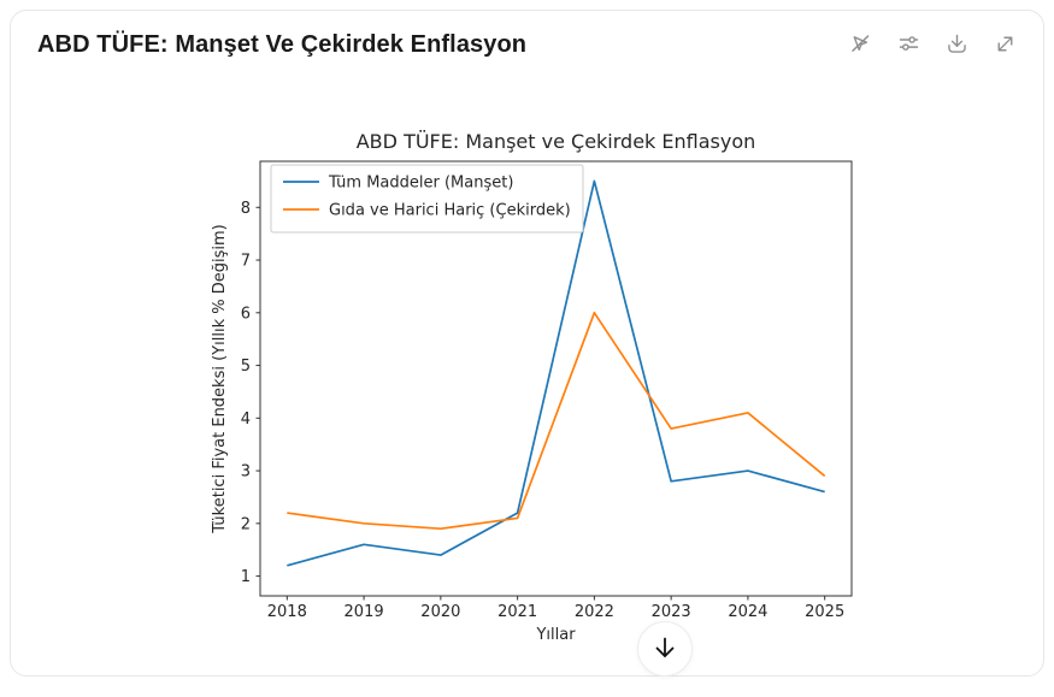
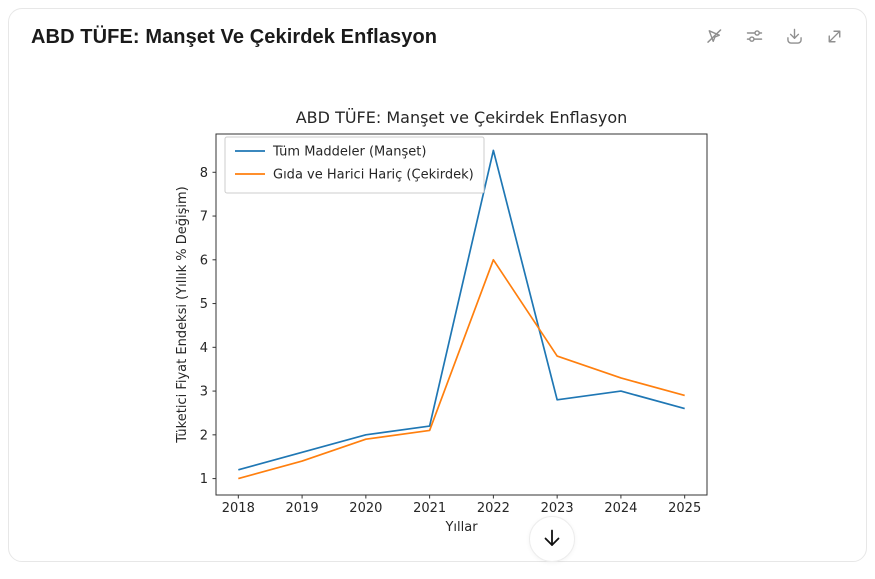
Gıda ve Harici Hariç (Çekirdek)/2018: 2.2 -> 1.0
Gıda ve Harici Hariç (Çekirdek)/2019: 2.0 -> 1.4
Tüm Maddeler (Manşet)/2020: 1.4 -> 2.0
Gıda ve Harici Hariç (Çekirdek)/2024: 4.1 -> 3.3
